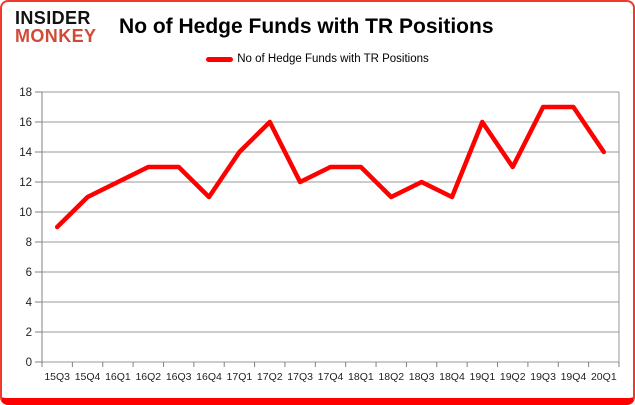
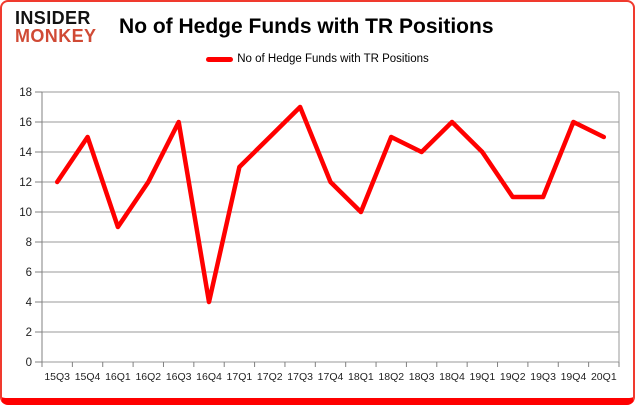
15Q3: 9 -> 12
15Q4: 11 -> 15
16Q1: 12 -> 9
16Q2: 13 -> 12
16Q3: 13 -> 16
16Q4: 11 -> 4
17Q1: 14 -> 13
17Q2: 16 -> 15
17Q3: 12 -> 17
17Q4: 13 -> 12
18Q1: 13 -> 10
18Q2: 11 -> 15
18Q3: 12 -> 14
18Q4: 11 -> 16
19Q1: 16 -> 14
19Q2: 13 -> 11
19Q3: 17 -> 11
19Q4: 17 -> 16
20Q1: 14 -> 15
